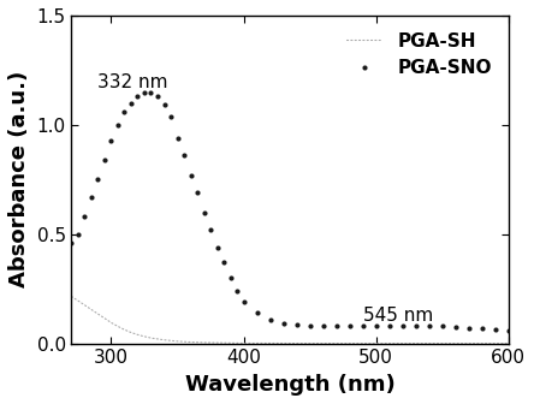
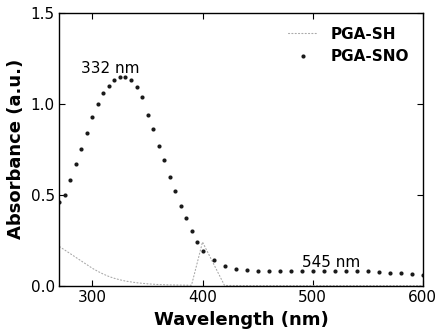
PGA-SH/400: 0.00 -> 0.24
